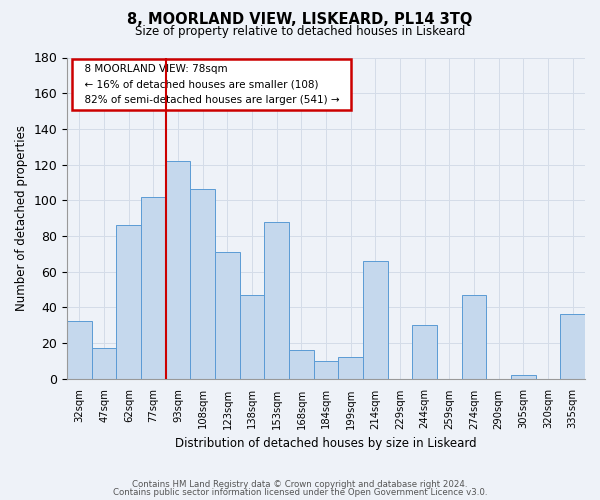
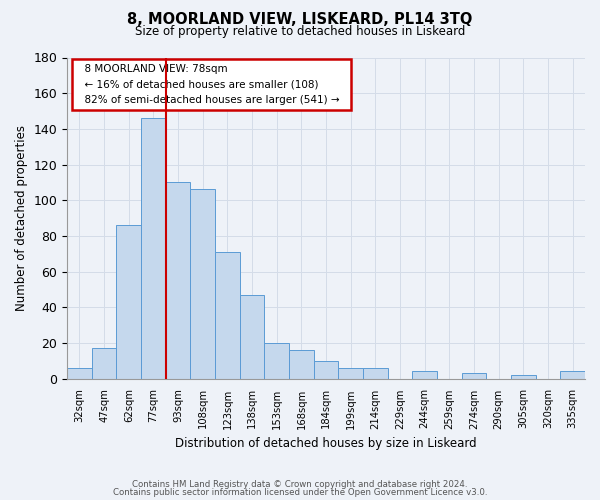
32sqm: 32 -> 6
77sqm: 102 -> 146
93sqm: 122 -> 110
153sqm: 88 -> 20
199sqm: 12 -> 6
214sqm: 66 -> 6
244sqm: 30 -> 4
274sqm: 47 -> 3
335sqm: 36 -> 4
